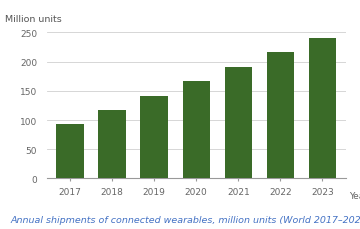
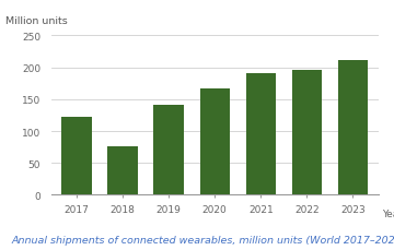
2017: 93 -> 122
2018: 118 -> 76
2022: 217 -> 196
2023: 240 -> 212
